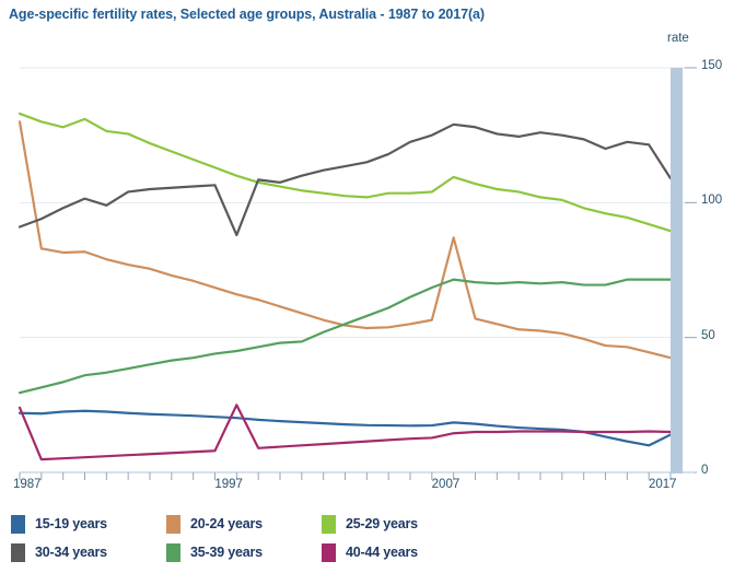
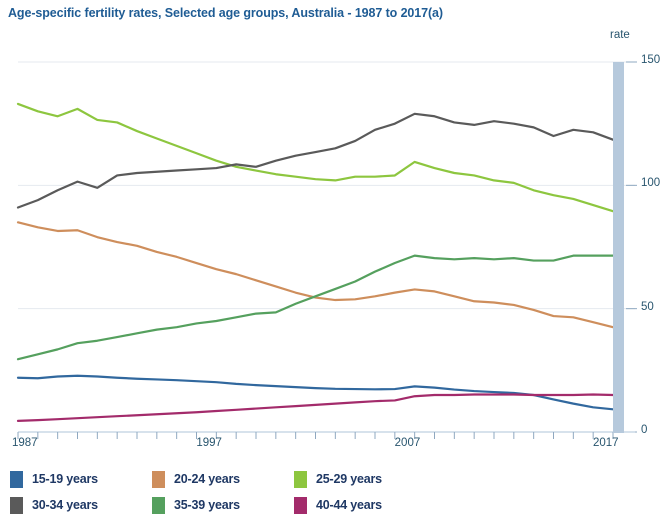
20-24 years/1987: 130 -> 85
40-44 years/1987: 24 -> 4
30-34 years/1997: 88 -> 107
40-44 years/1997: 25 -> 8
20-24 years/2007: 87 -> 58
15-19 years/2017: 14 -> 9
30-34 years/2017: 109 -> 118
